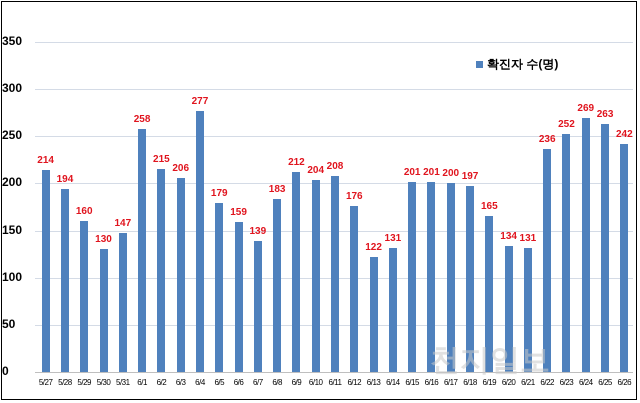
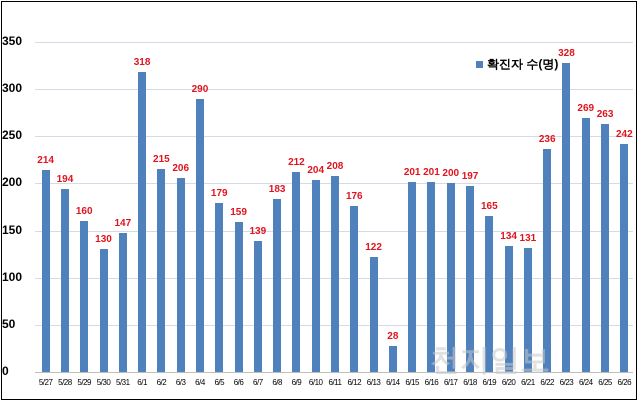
6/1: 258 -> 318
6/4: 277 -> 290
6/14: 131 -> 28
6/23: 252 -> 328
